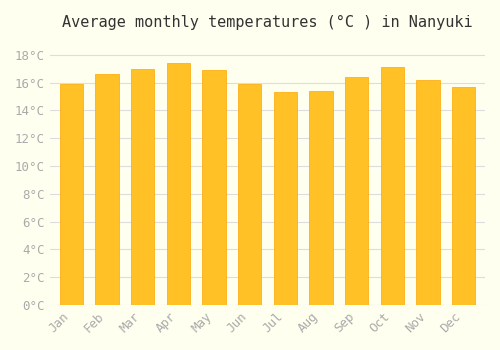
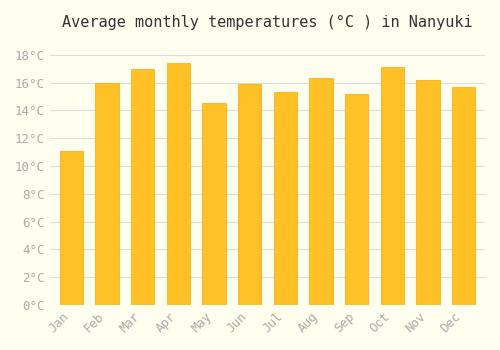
Jan: 15.9°C -> 11.1°C
Feb: 16.6°C -> 16.0°C
May: 16.9°C -> 14.5°C
Aug: 15.4°C -> 16.3°C
Sep: 16.4°C -> 15.2°C
